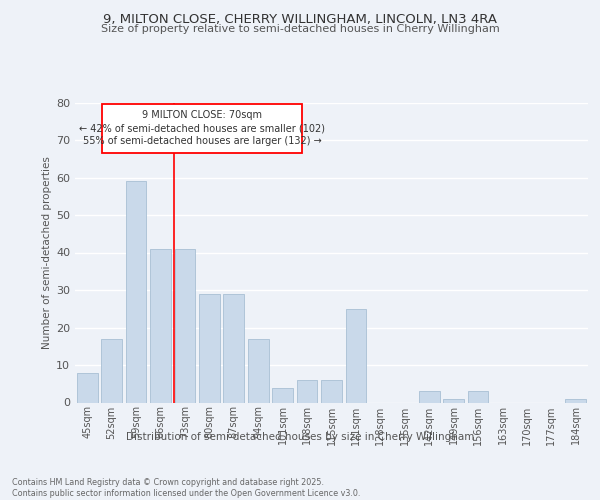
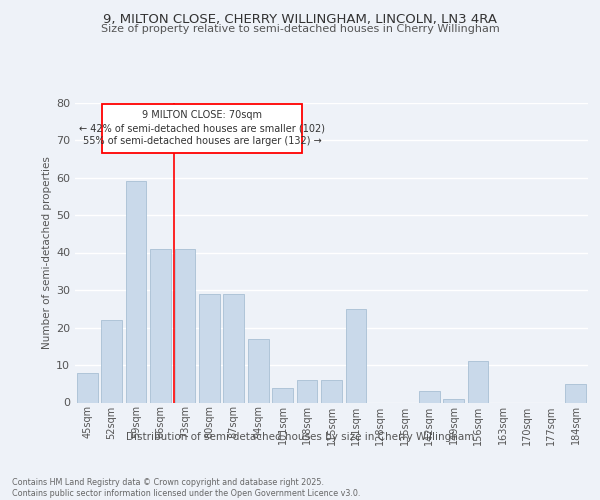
52sqm: 17 -> 22
156sqm: 3 -> 11
184sqm: 1 -> 5
